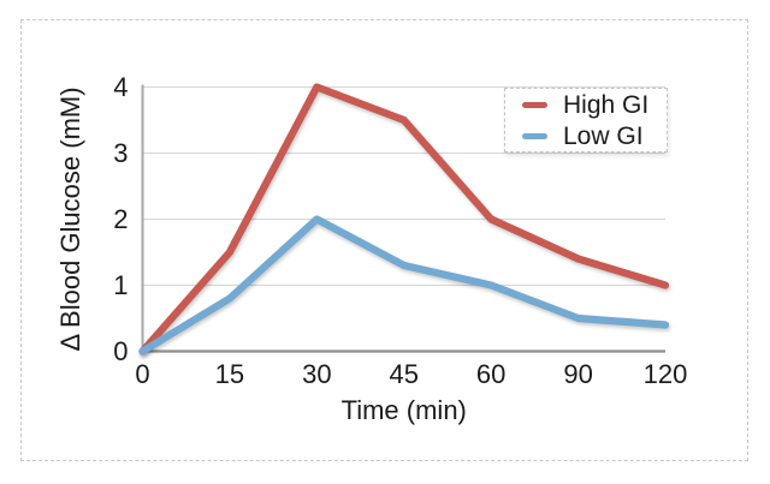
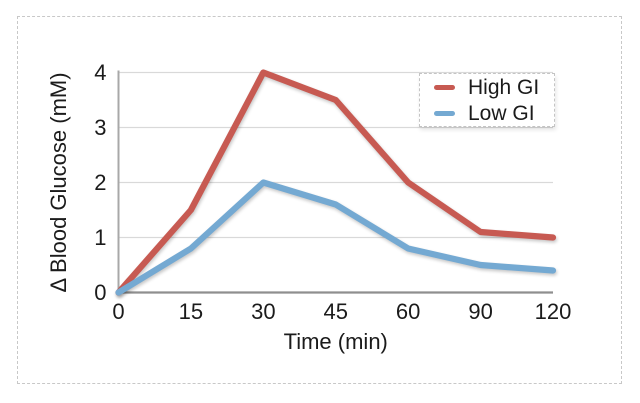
Low GI/45: 1.3 -> 1.6
Low GI/60: 1.0 -> 0.8
High GI/90: 1.4 -> 1.1
